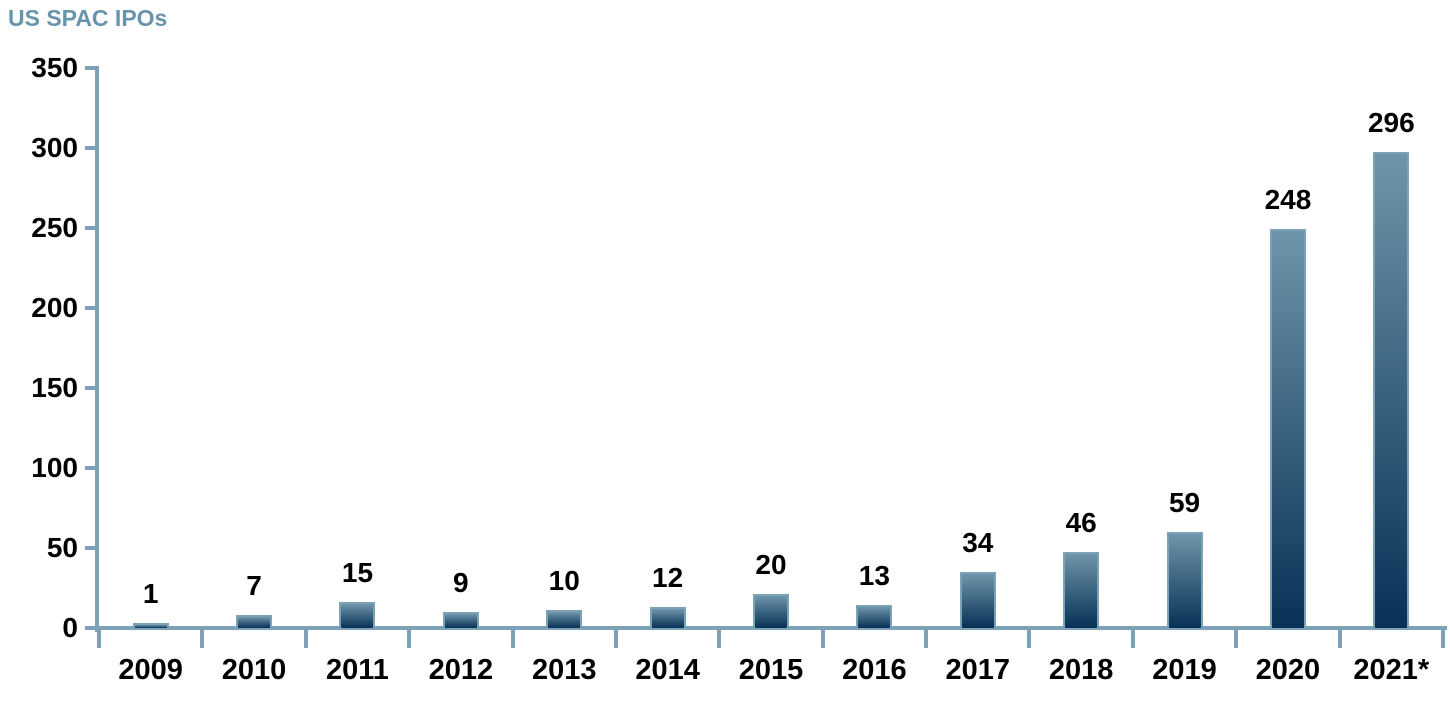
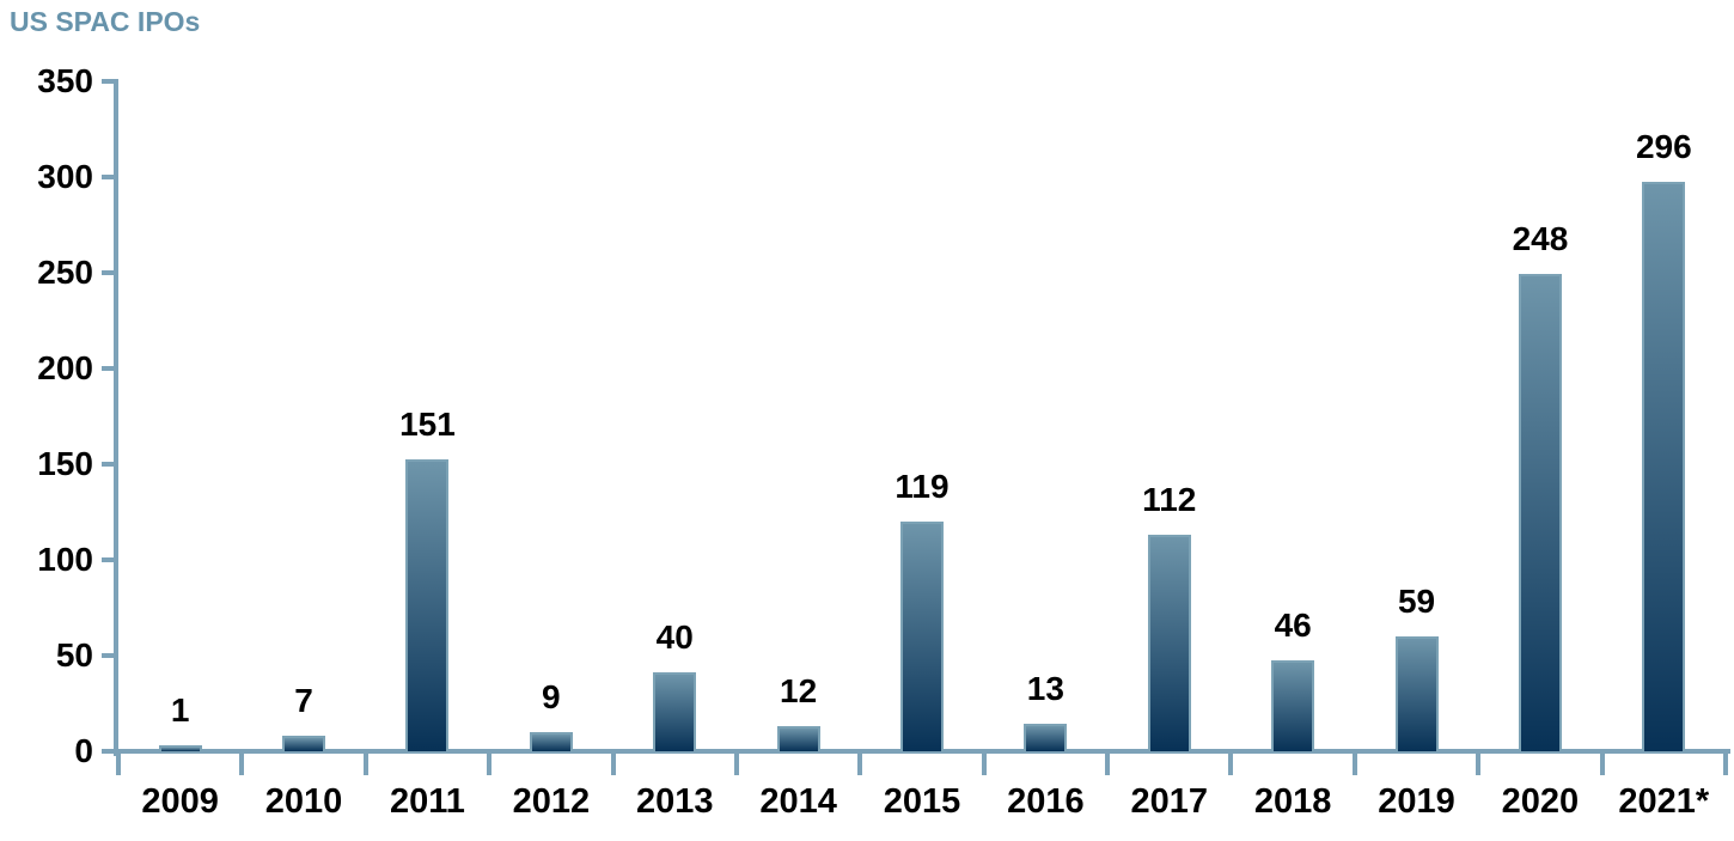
2011: 15 -> 151
2013: 10 -> 40
2015: 20 -> 119
2017: 34 -> 112
